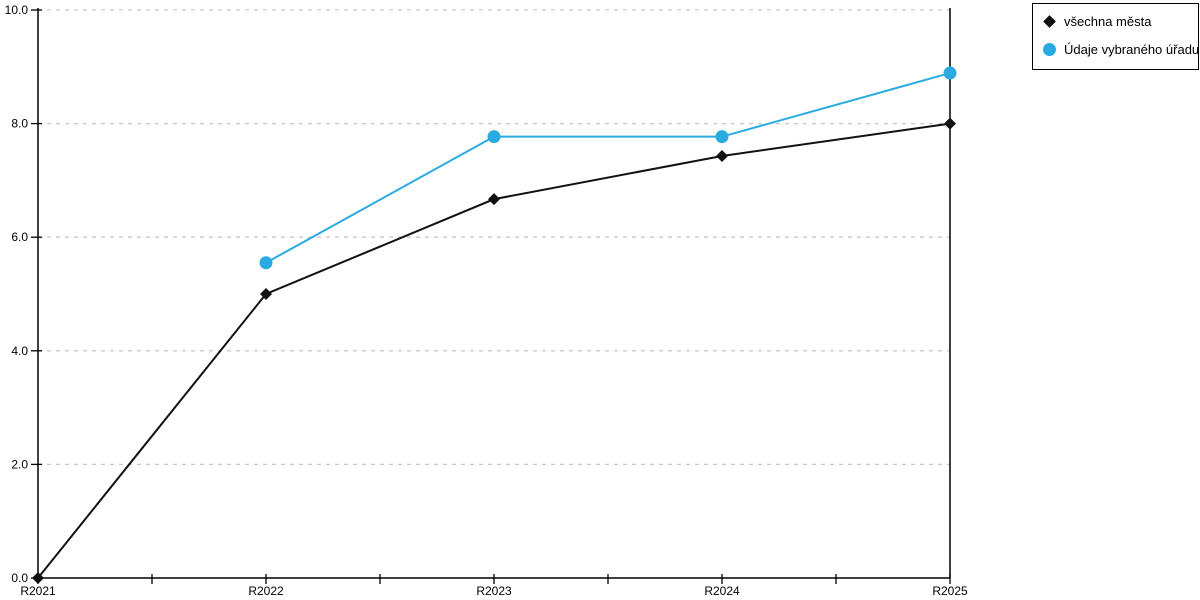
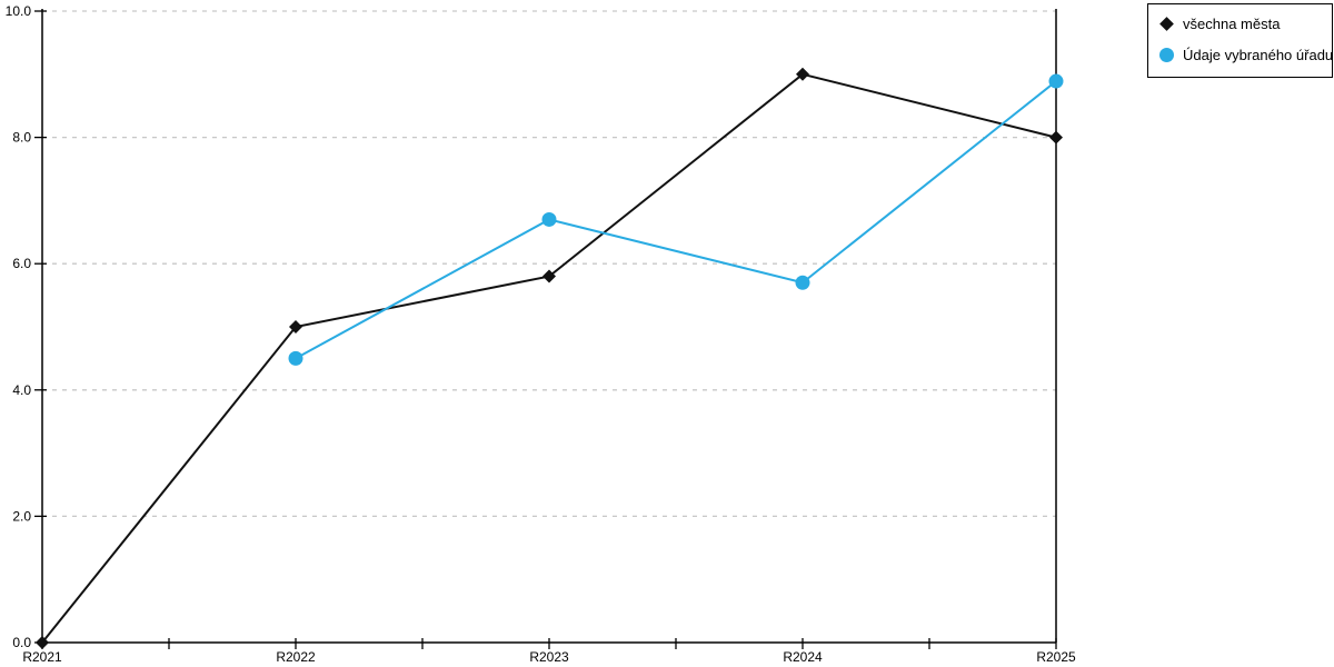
Údaje vybraného úřadu/R2022: 5.5 -> 4.5
všechna města/R2023: 6.7 -> 5.8
Údaje vybraného úřadu/R2023: 7.8 -> 6.7
všechna města/R2024: 7.4 -> 9.0
Údaje vybraného úřadu/R2024: 7.8 -> 5.7
